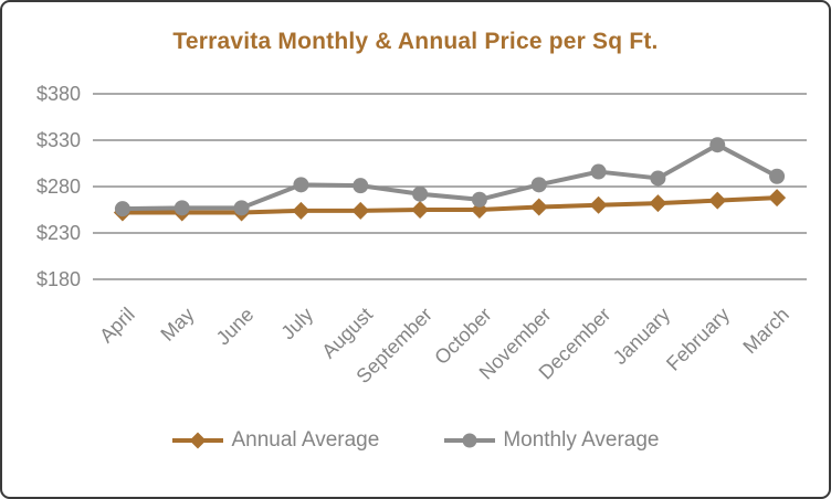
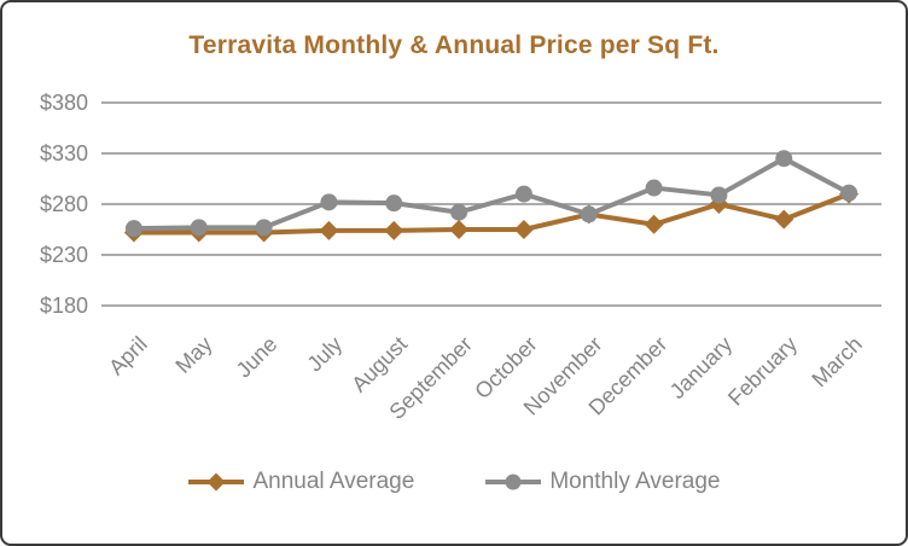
Monthly Average/October: $270 -> $290
Annual Average/November: $260 -> $270
Monthly Average/November: $280 -> $270
Annual Average/January: $260 -> $280
Annual Average/March: $270 -> $290
